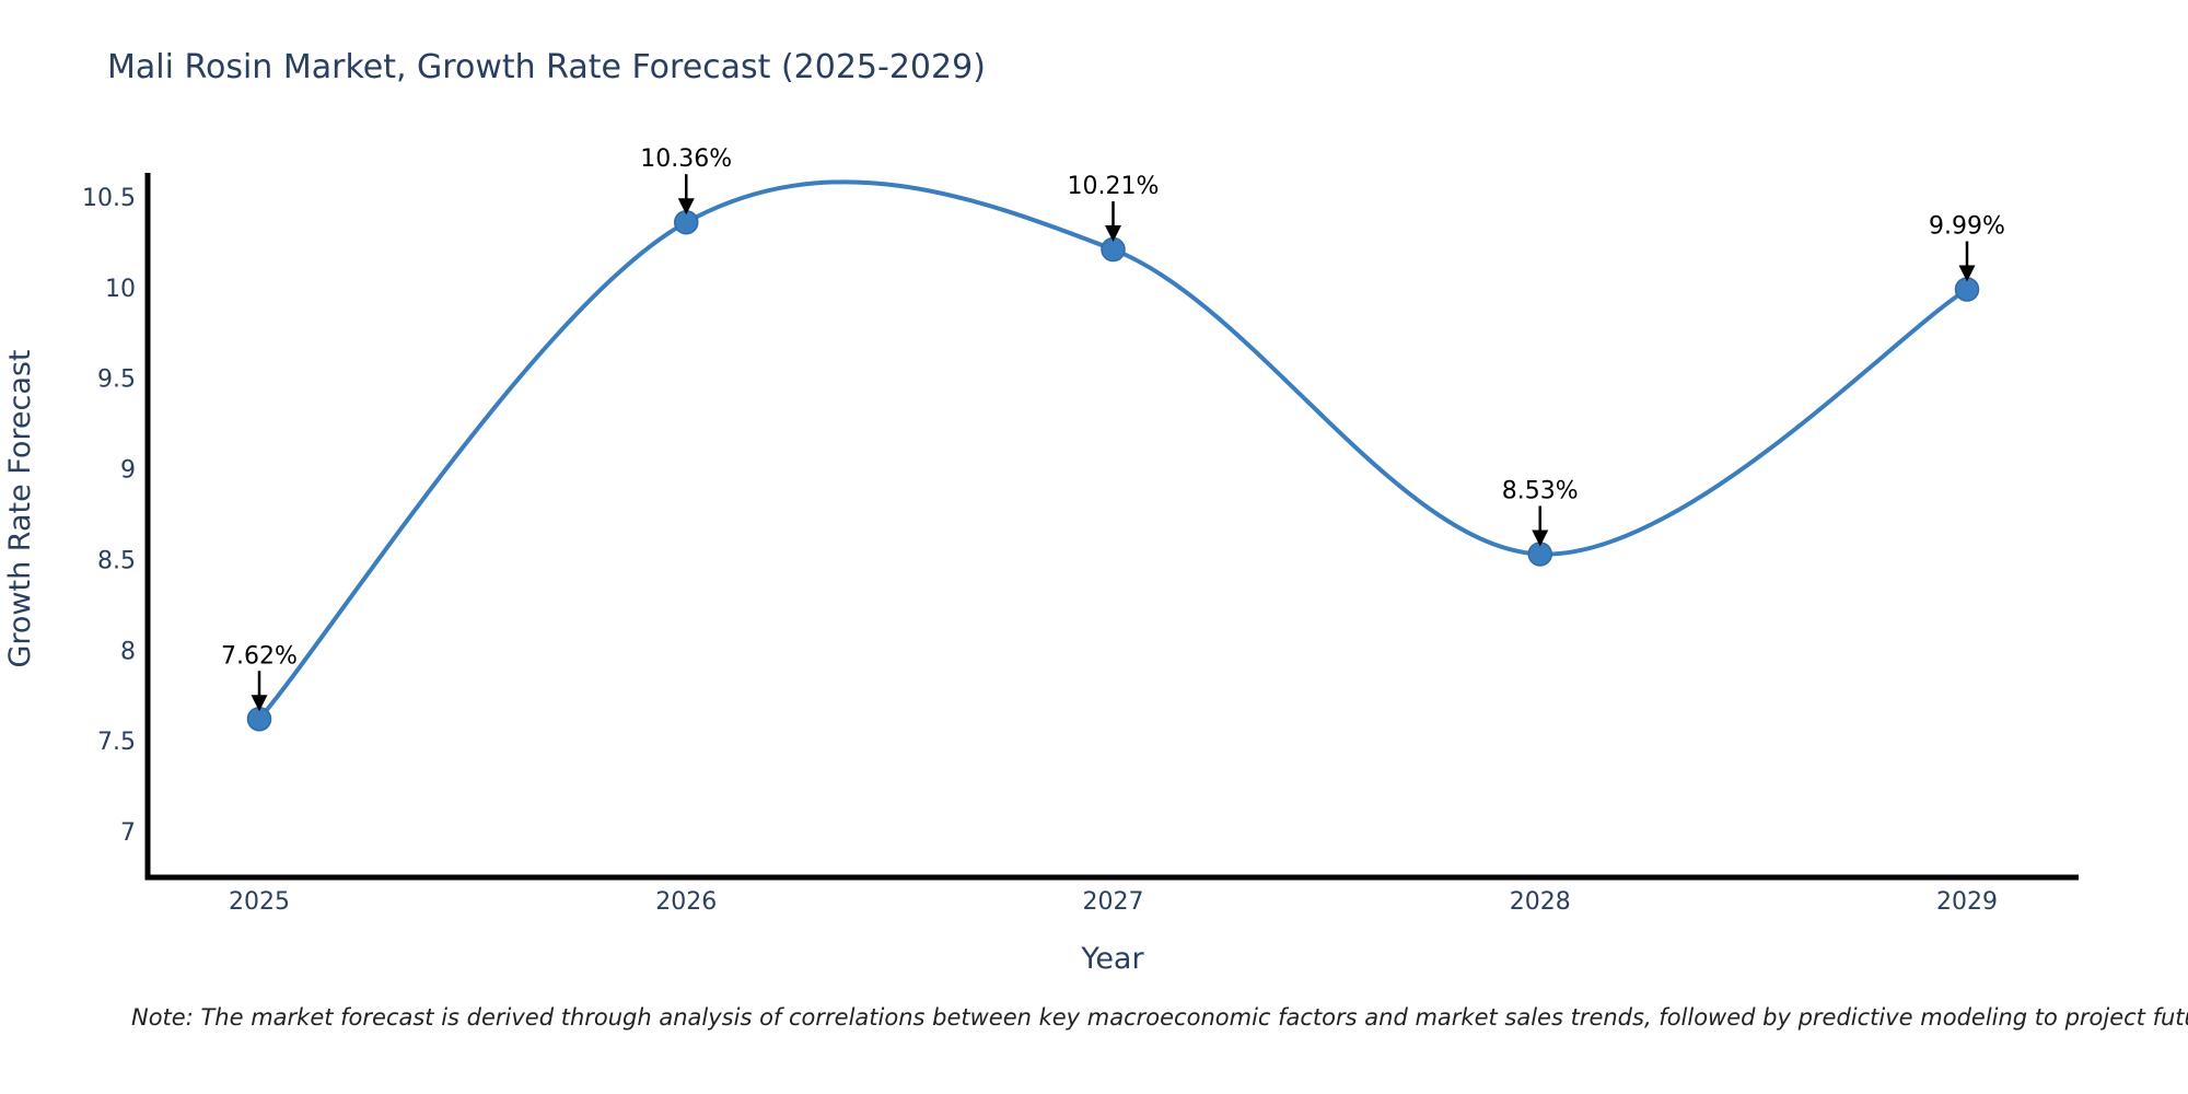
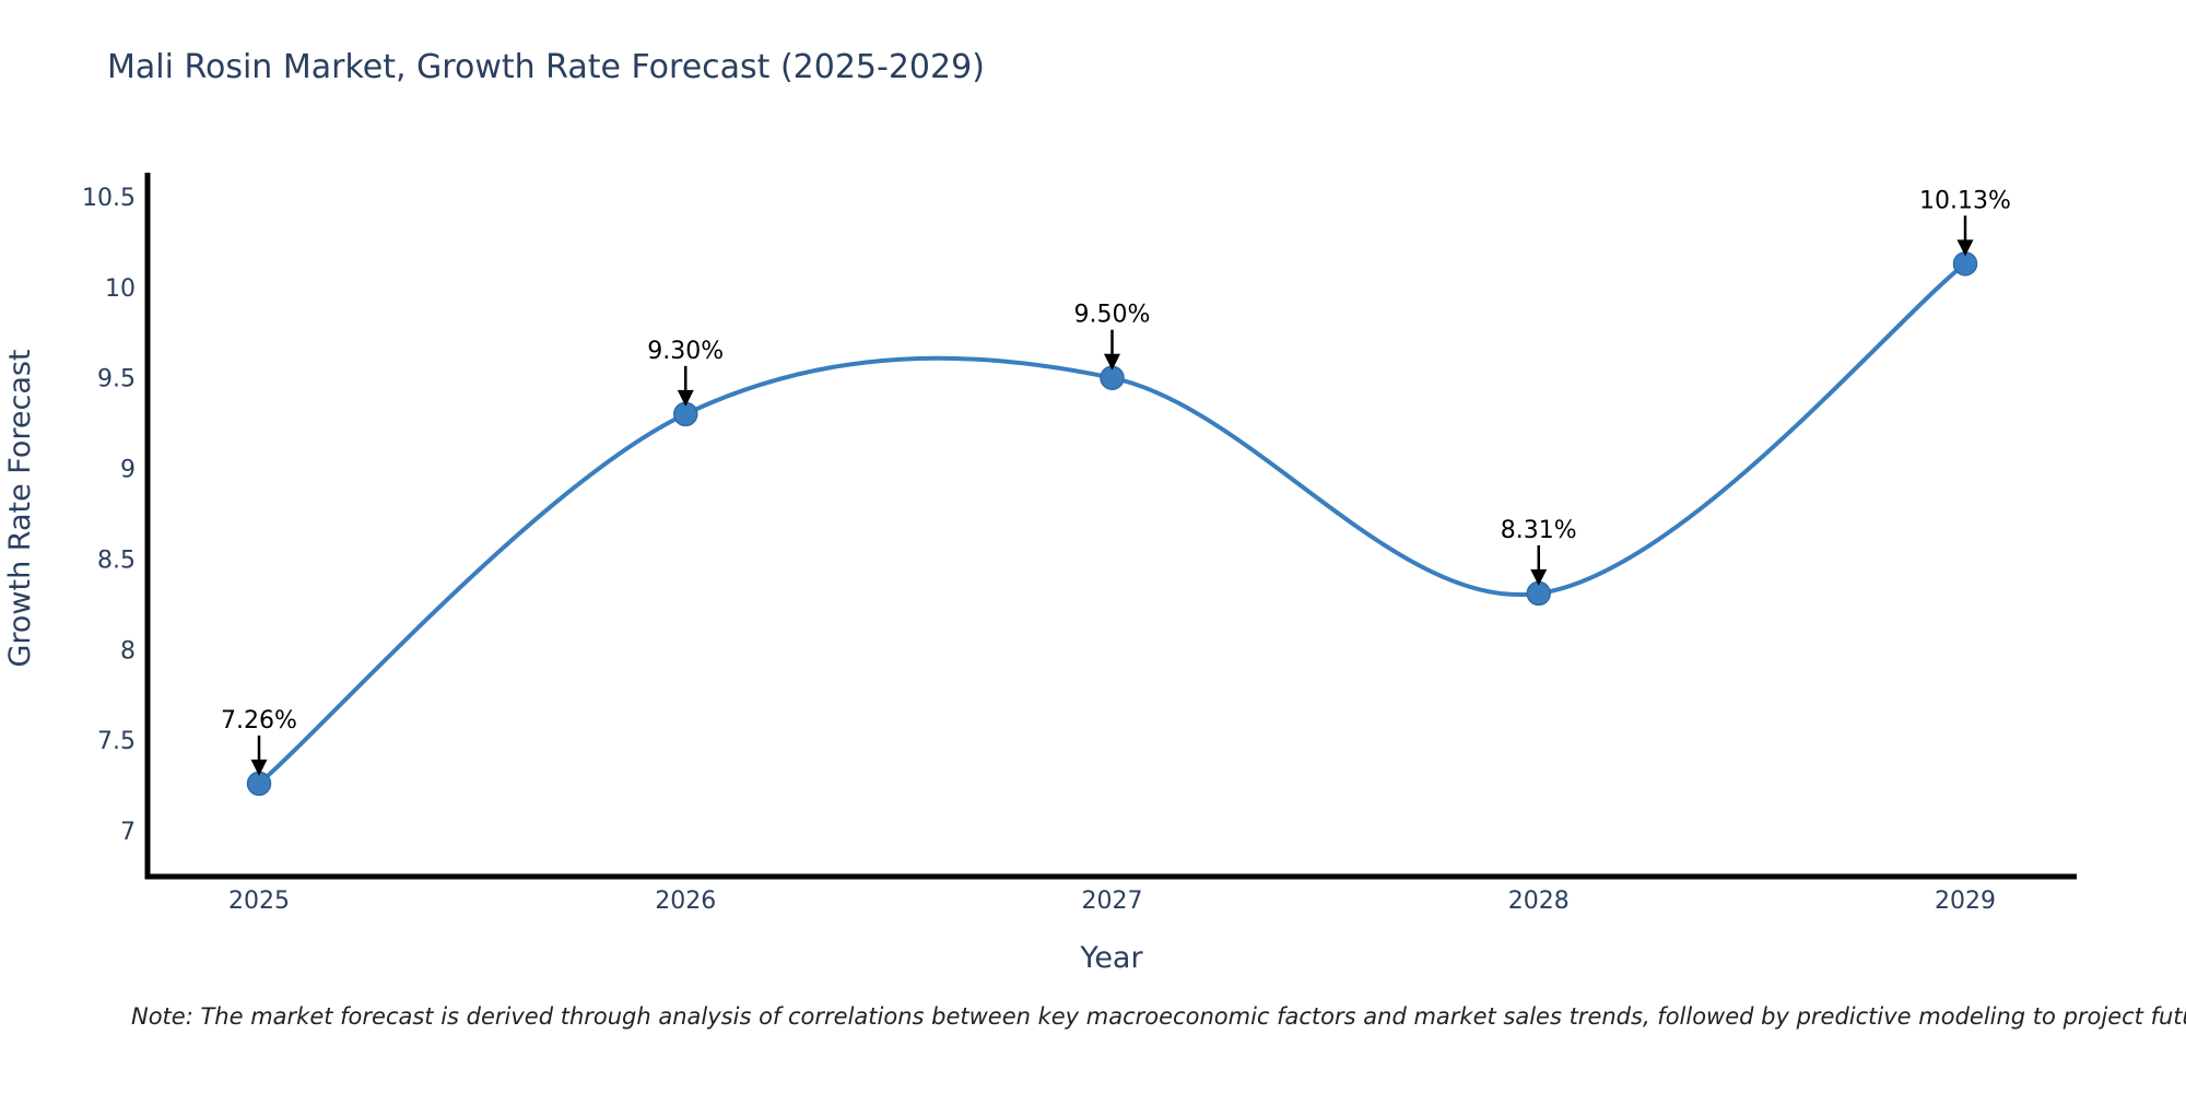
2025: 7.62% -> 7.26%
2026: 10.36% -> 9.30%
2027: 10.21% -> 9.50%
2028: 8.53% -> 8.31%
2029: 9.99% -> 10.13%
